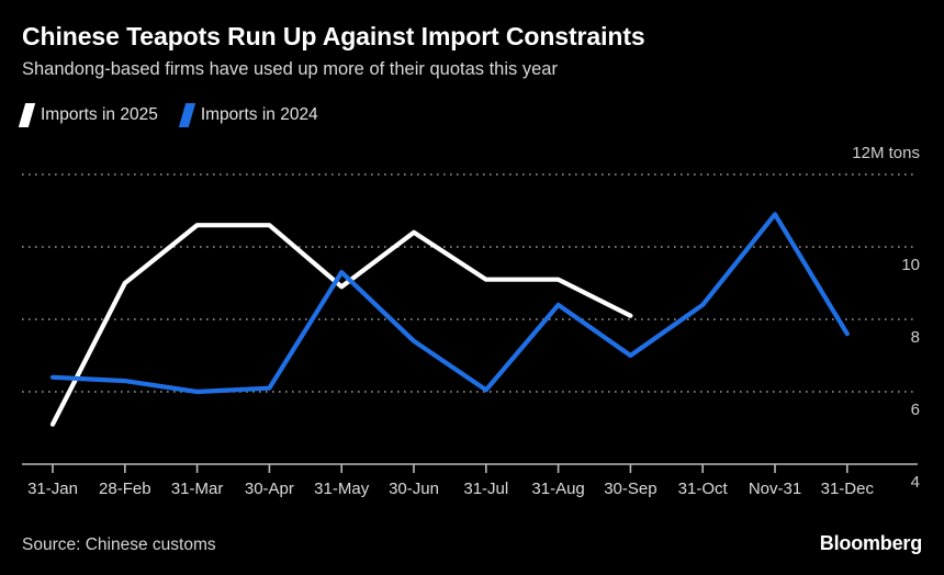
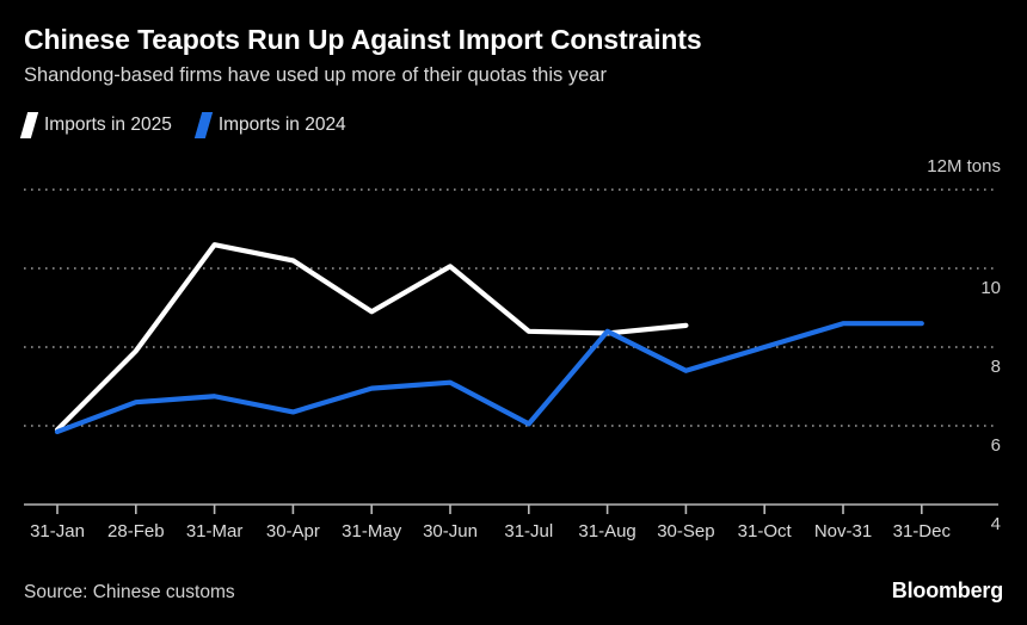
Imports in 2025/31-Jan: 5.1 -> 5.9
Imports in 2024/31-Jan: 6.4 -> 5.8
Imports in 2025/28-Feb: 9.0 -> 7.9
Imports in 2024/28-Feb: 6.3 -> 6.6
Imports in 2024/31-Mar: 6.0 -> 6.8
Imports in 2025/30-Apr: 10.6 -> 10.2
Imports in 2024/30-Apr: 6.1 -> 6.3
Imports in 2024/31-May: 9.3 -> 7.0
Imports in 2025/30-Jun: 10.4 -> 10.1
Imports in 2024/30-Jun: 7.4 -> 7.1
Imports in 2025/31-Jul: 9.1 -> 8.4
Imports in 2025/31-Aug: 9.1 -> 8.3
Imports in 2025/30-Sep: 8.1 -> 8.6
Imports in 2024/30-Sep: 7.0 -> 7.4
Imports in 2024/31-Oct: 8.4 -> 8.0
Imports in 2024/Nov-31: 10.9 -> 8.6
Imports in 2024/31-Dec: 7.6 -> 8.6
